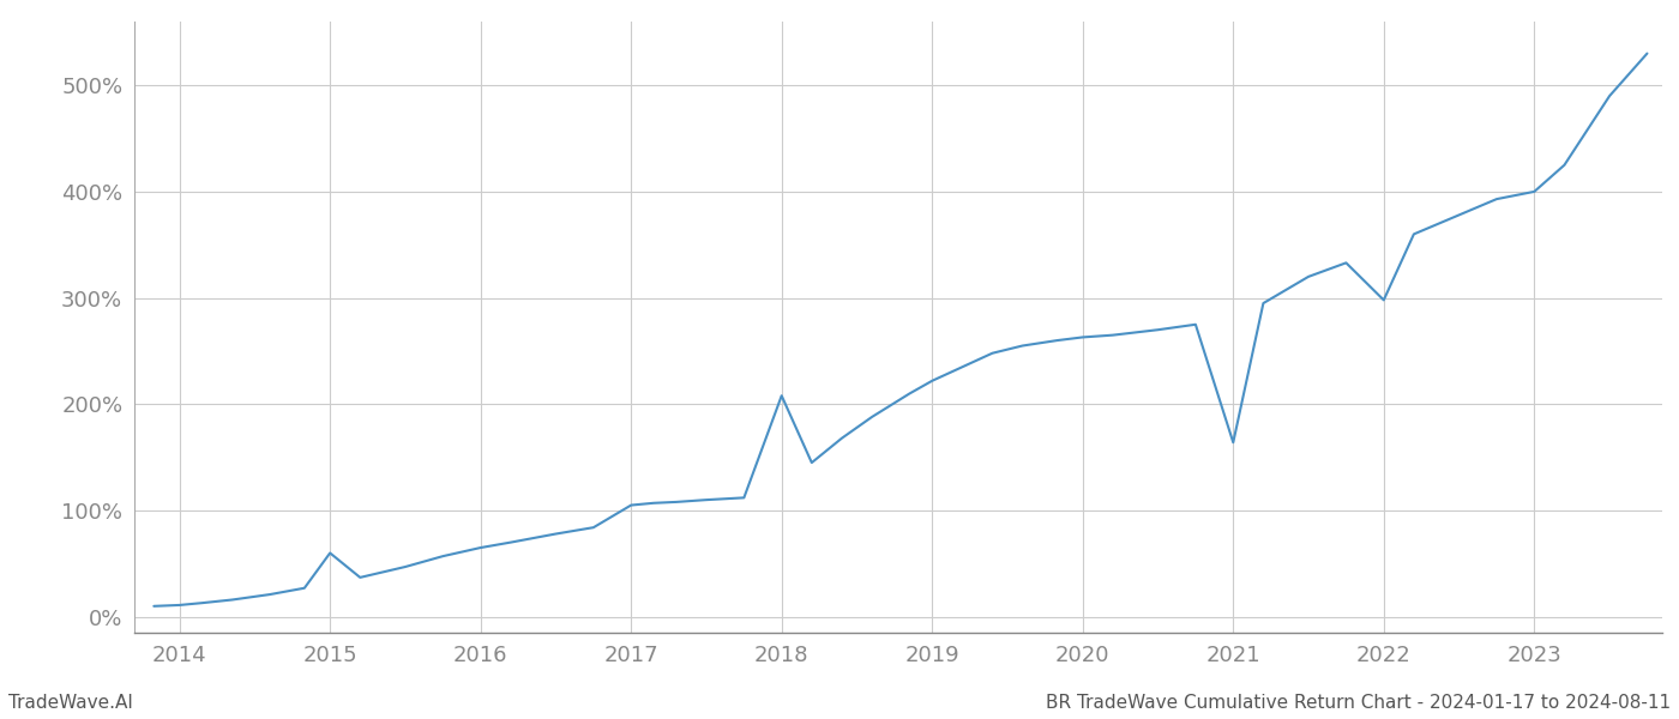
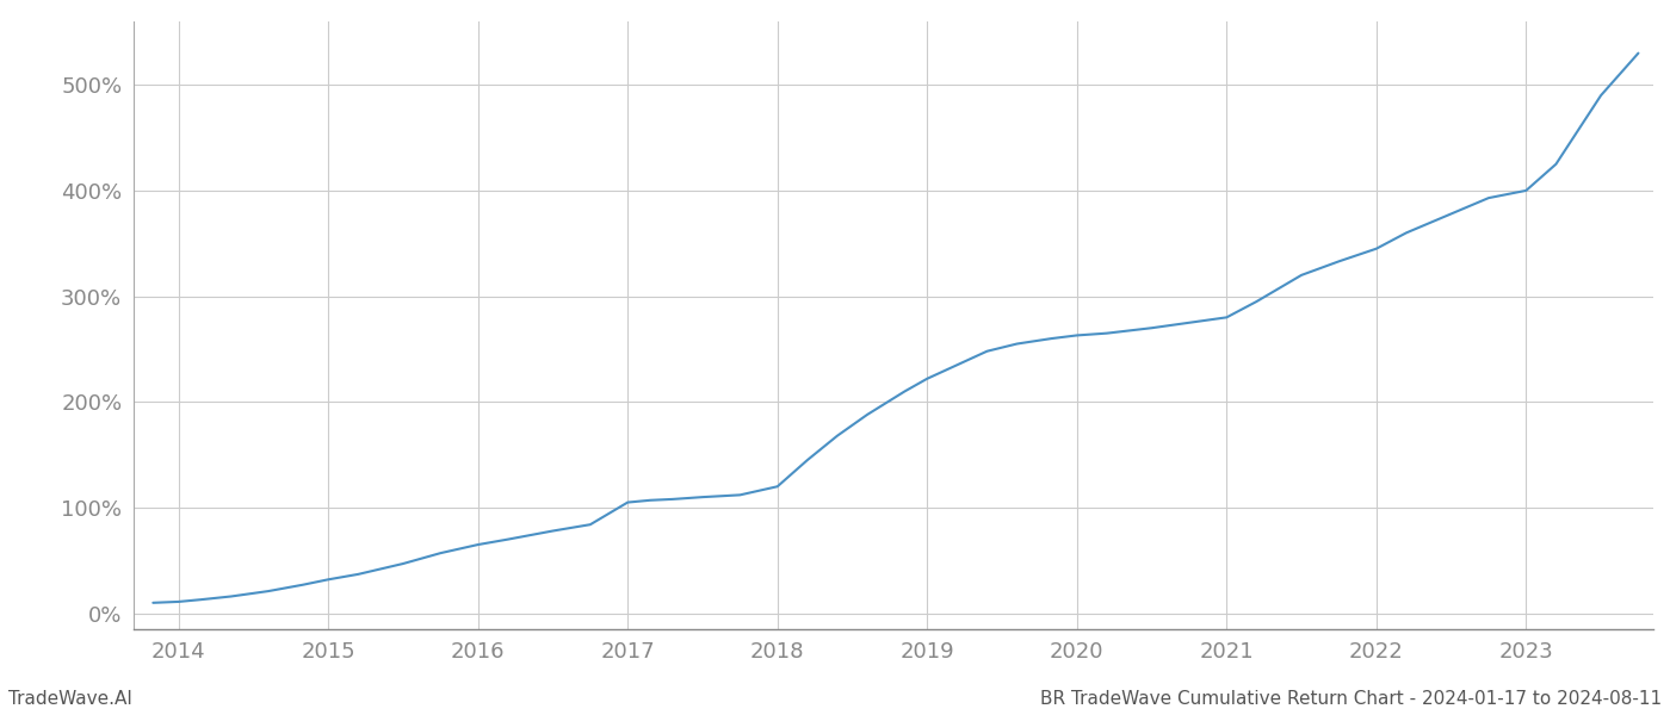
2015: 60% -> 32%
2018: 208% -> 120%
2021: 164% -> 280%
2022: 298% -> 345%
